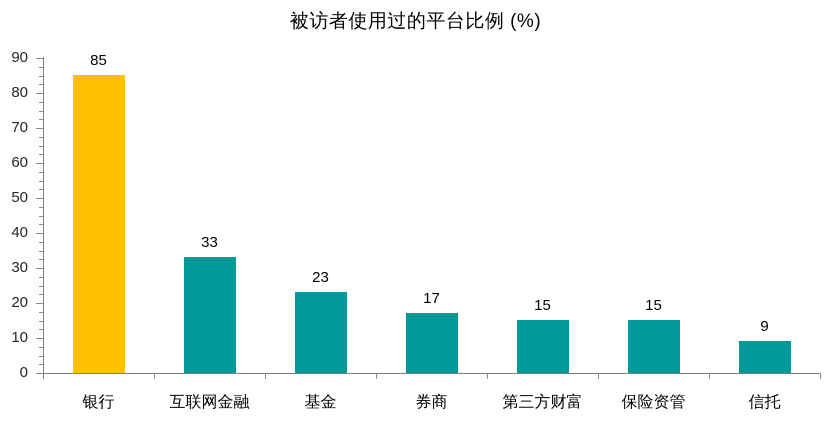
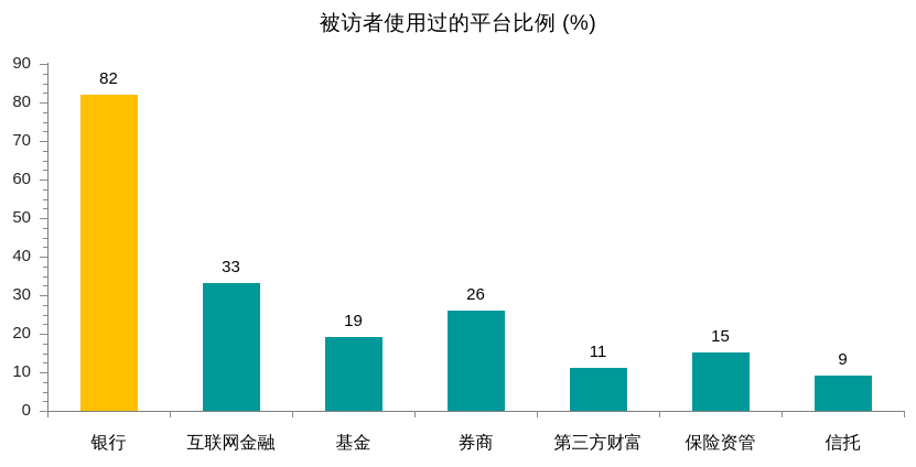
银行: 85 -> 82
基金: 23 -> 19
券商: 17 -> 26
第三方财富: 15 -> 11
